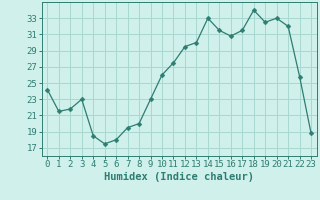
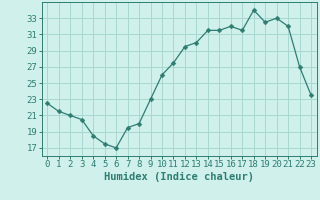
0: 24.2 -> 22.5
2: 21.8 -> 21.0
3: 23.0 -> 20.5
6: 18.0 -> 17.0
14: 33.0 -> 31.5
16: 30.8 -> 32.0
22: 25.8 -> 27.0
23: 18.8 -> 23.5
